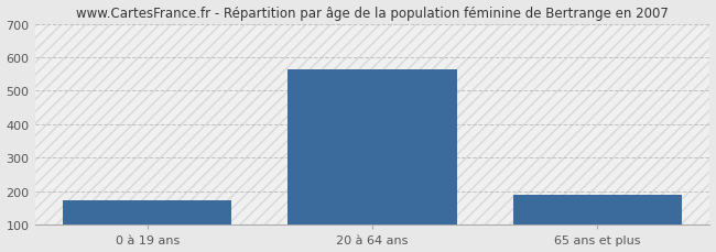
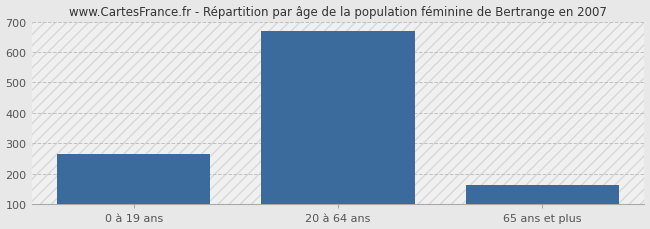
0 à 19 ans: 175 -> 265
20 à 64 ans: 565 -> 668
65 ans et plus: 190 -> 163
